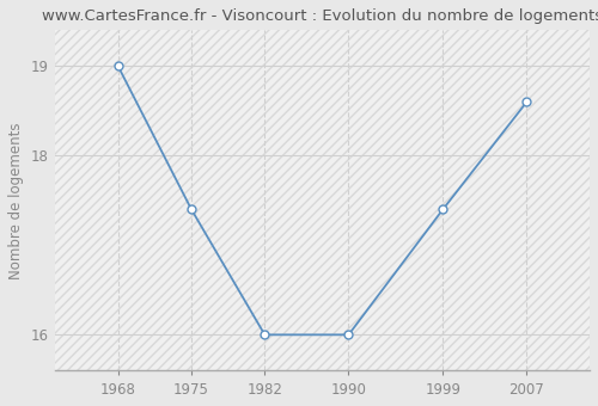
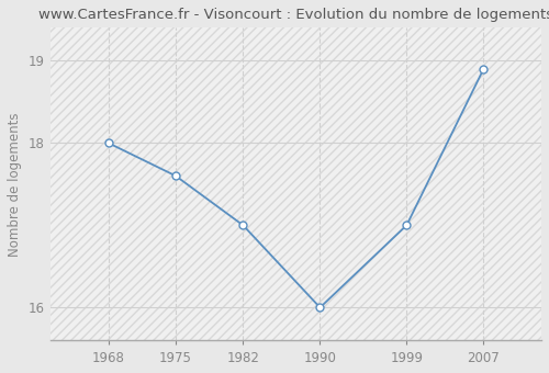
1968: 19.0 -> 18.0
1975: 17.4 -> 17.6
1982: 16.0 -> 17.0
1999: 17.4 -> 17.0
2007: 18.6 -> 18.9
